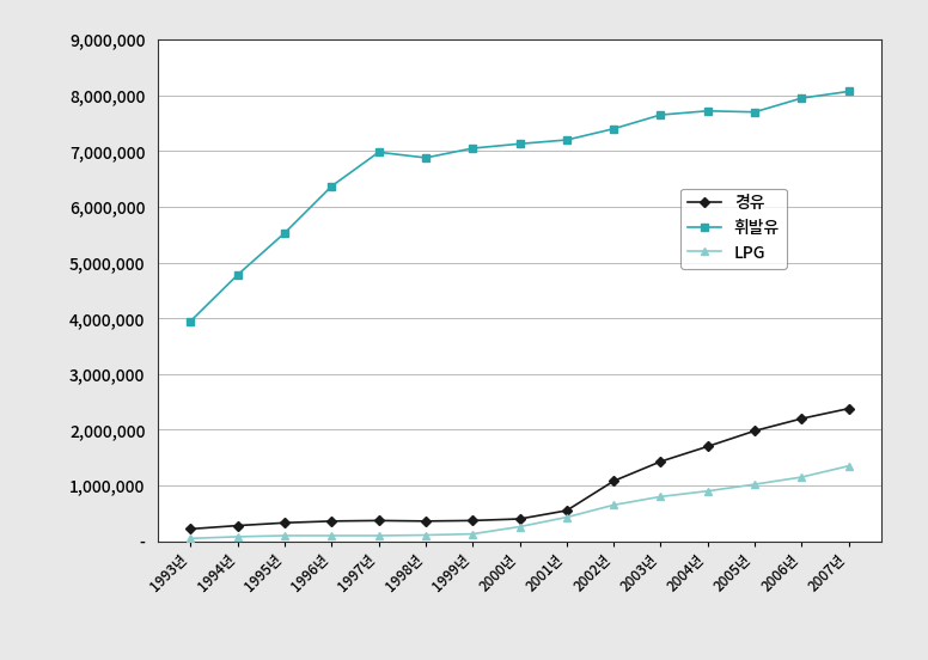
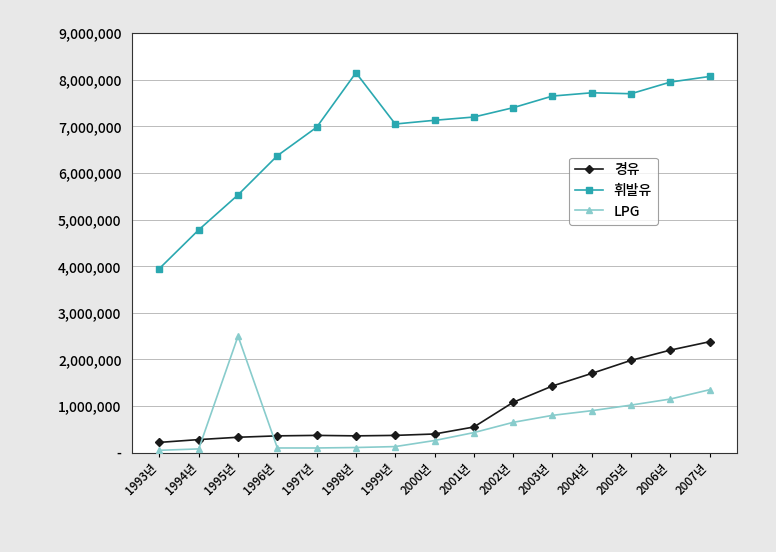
LPG/1995년: 100,000 -> 2,500,000
휘발유/1998년: 6,880,000 -> 8,150,000
